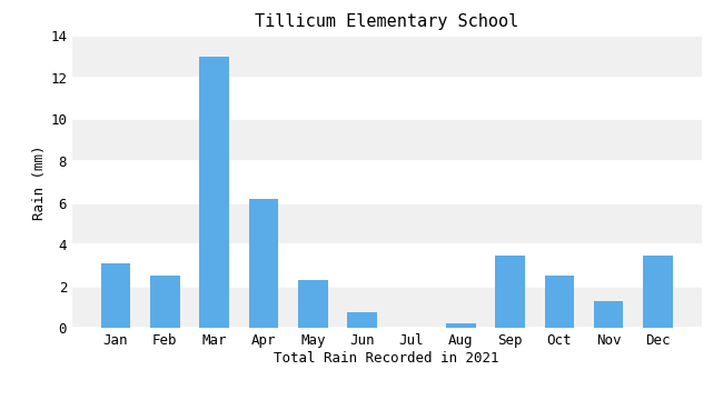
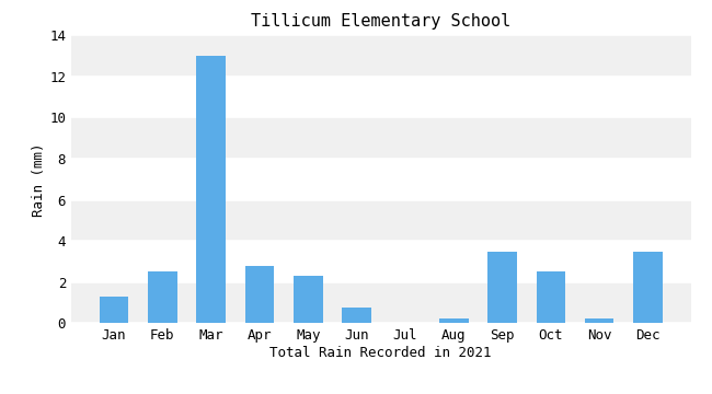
Jan: 3.1 -> 1.3
Apr: 6.2 -> 2.8
Nov: 1.3 -> 0.2
